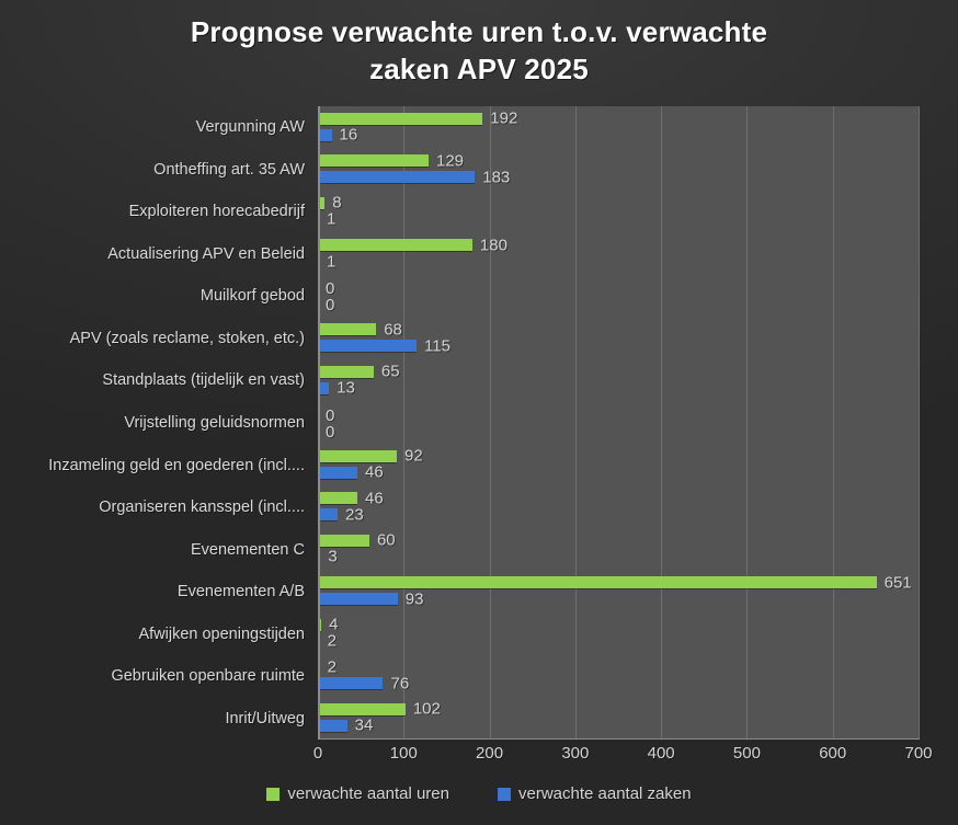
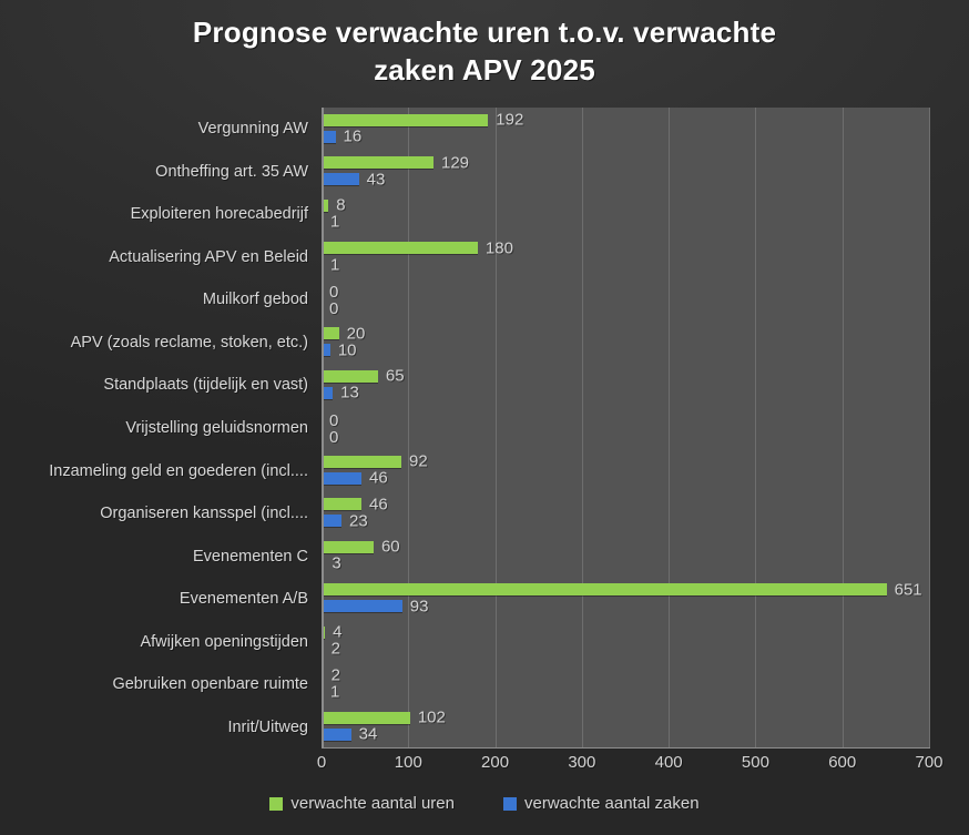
verwachte aantal zaken/Ontheffing art. 35 AW: 183 -> 43
verwachte aantal uren/APV (zoals reclame, stoken, etc.): 68 -> 20
verwachte aantal zaken/APV (zoals reclame, stoken, etc.): 115 -> 10
verwachte aantal zaken/Gebruiken openbare ruimte: 76 -> 1
